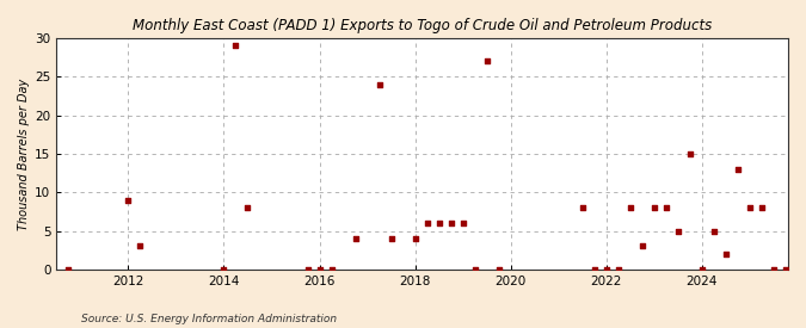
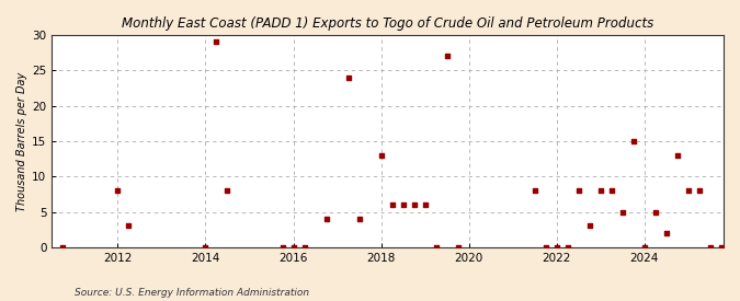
2012: 9 -> 8
2018: 4 -> 13
